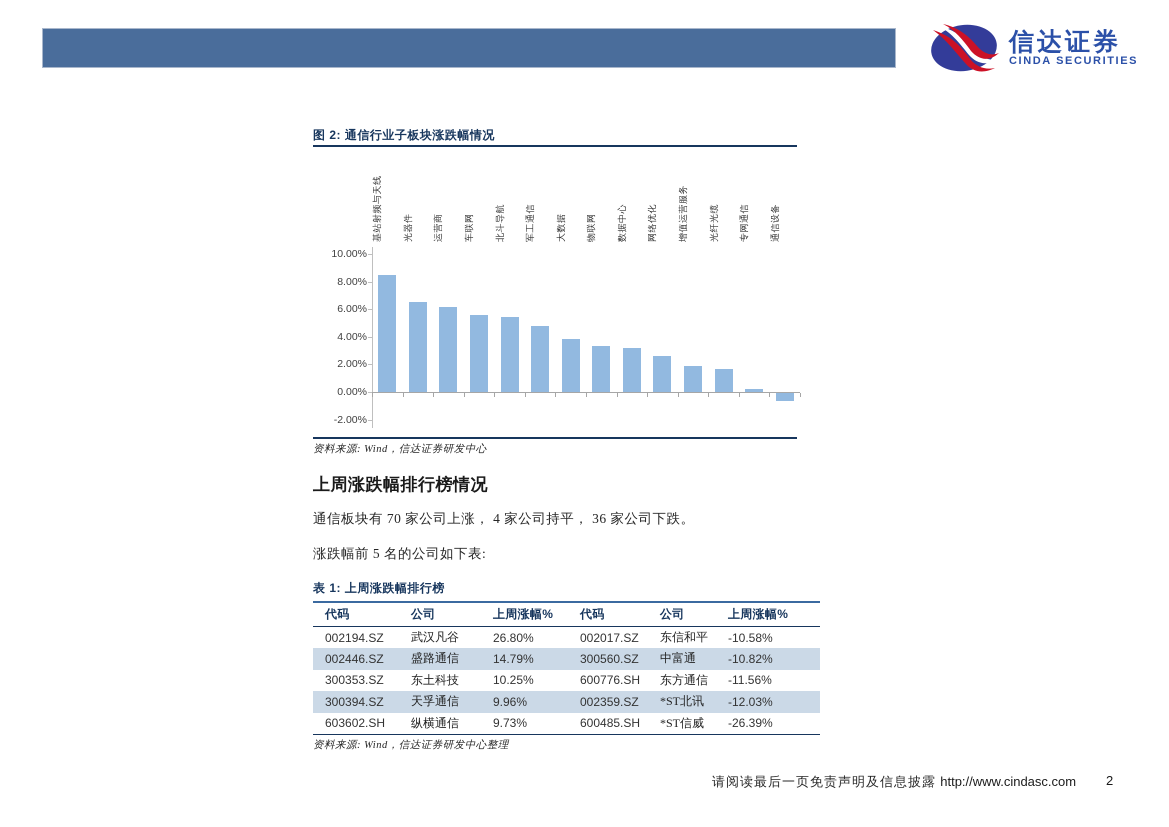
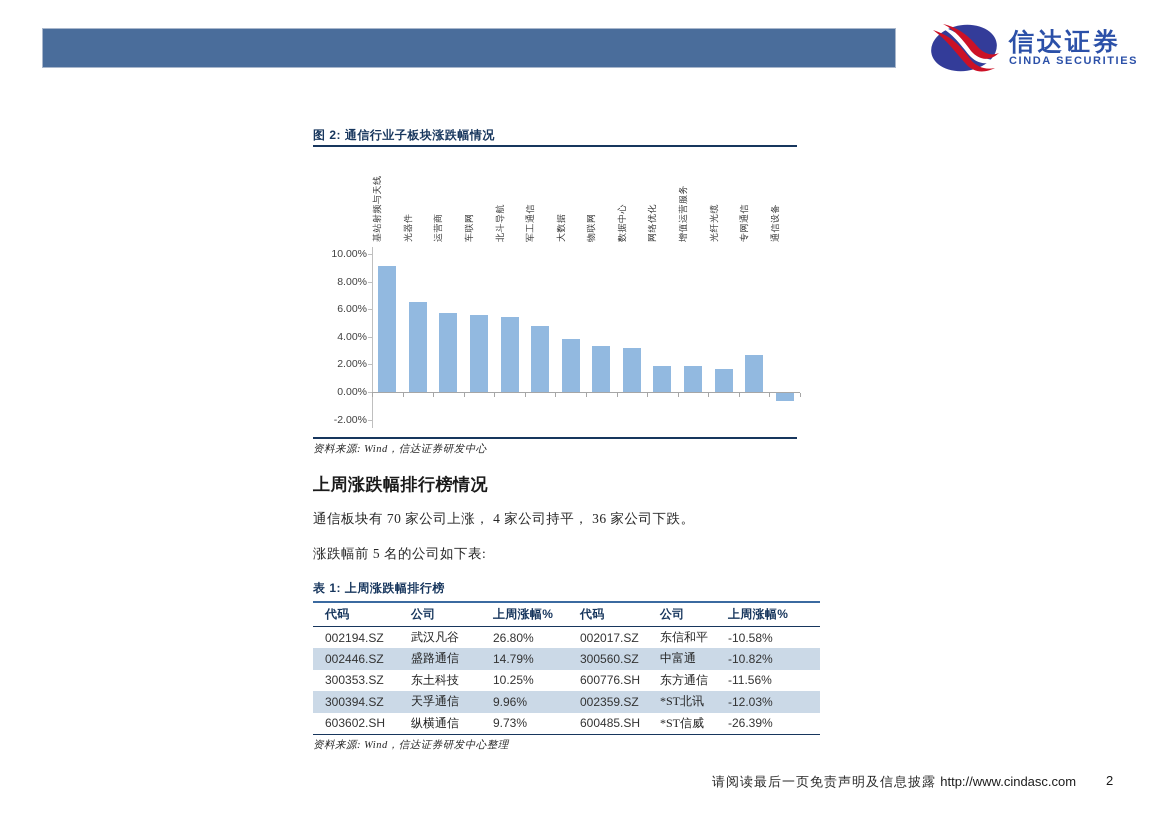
基站射频与天线: 8.4% -> 9.1%
运营商: 6.2% -> 5.7%
网络优化: 2.6% -> 1.9%
专网通信: 0.2% -> 2.7%
